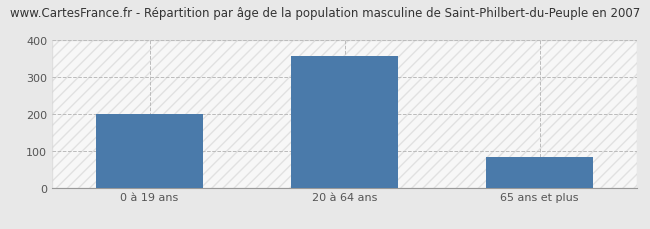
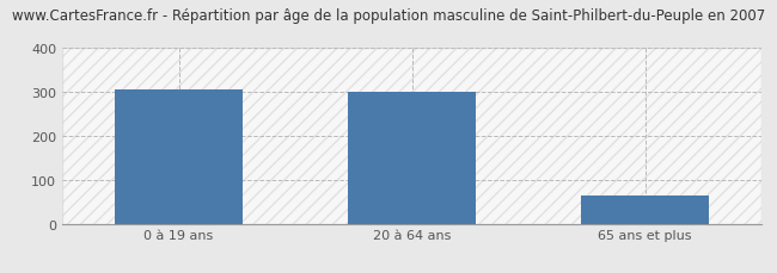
0 à 19 ans: 200 -> 305
20 à 64 ans: 358 -> 300
65 ans et plus: 83 -> 65
